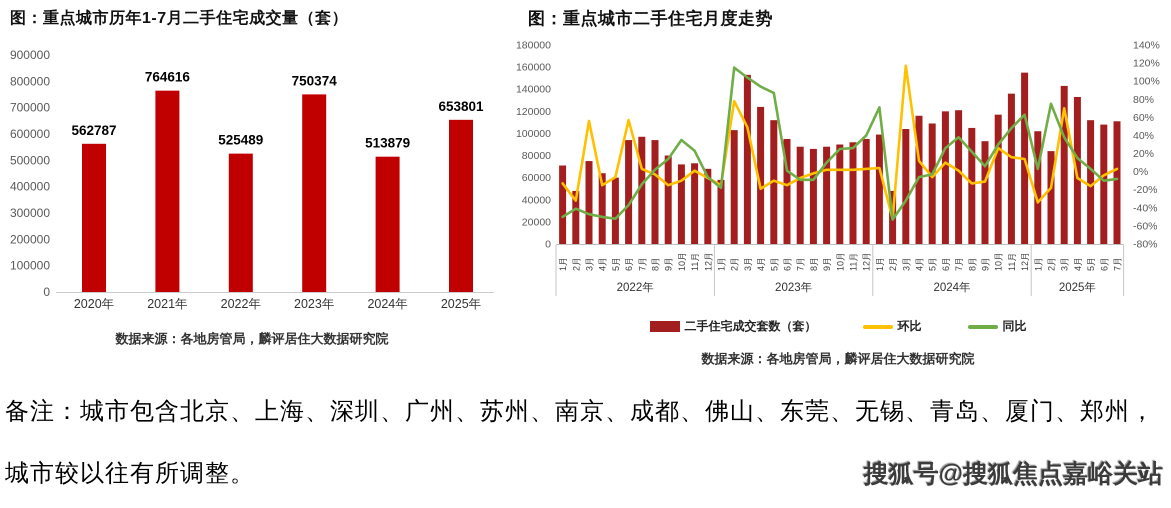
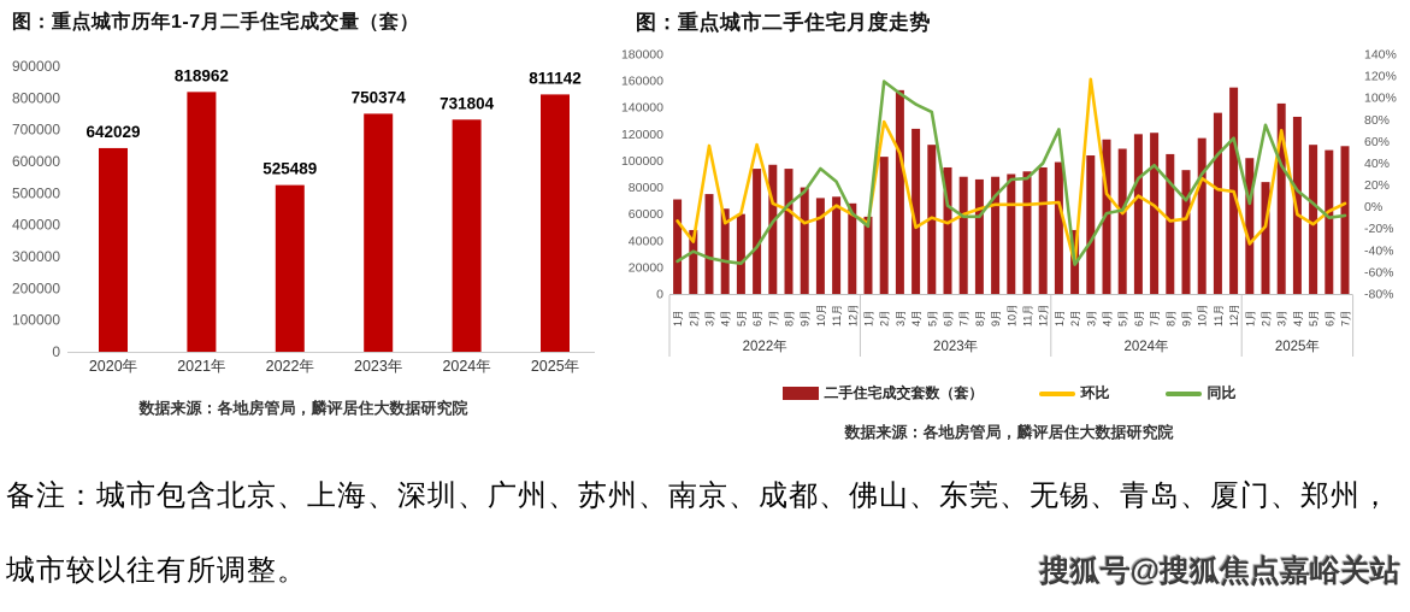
图：重点城市历年1-7月二手住宅成交量（套）/2020年: 562787 -> 642029
图：重点城市历年1-7月二手住宅成交量（套）/2021年: 764616 -> 818962
图：重点城市历年1-7月二手住宅成交量（套）/2024年: 513879 -> 731804
图：重点城市历年1-7月二手住宅成交量（套）/2025年: 653801 -> 811142
